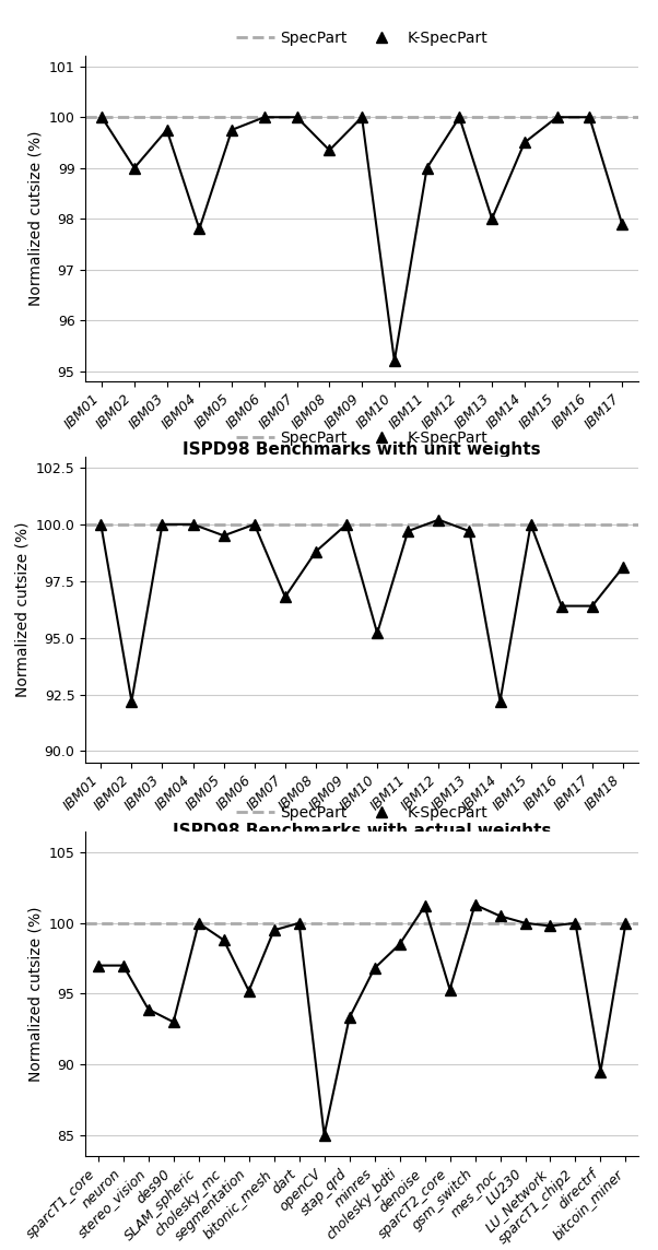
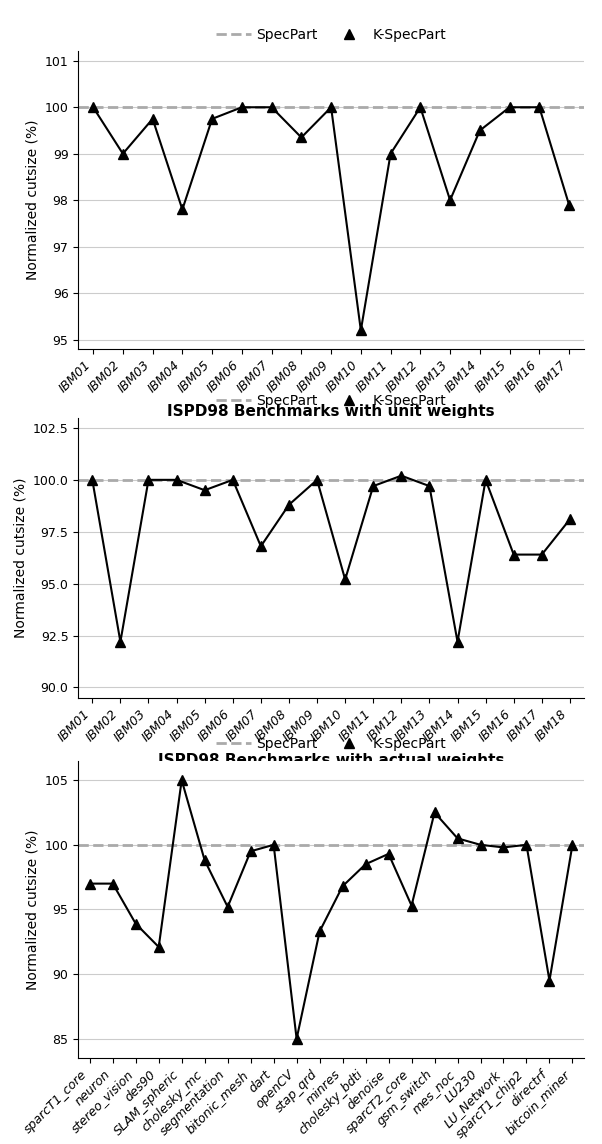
des90: 93.0 -> 92.1
SLAM_spheric: 100.0 -> 105.0
denoise: 101.2 -> 99.3
gsm_switch: 101.3 -> 102.5
